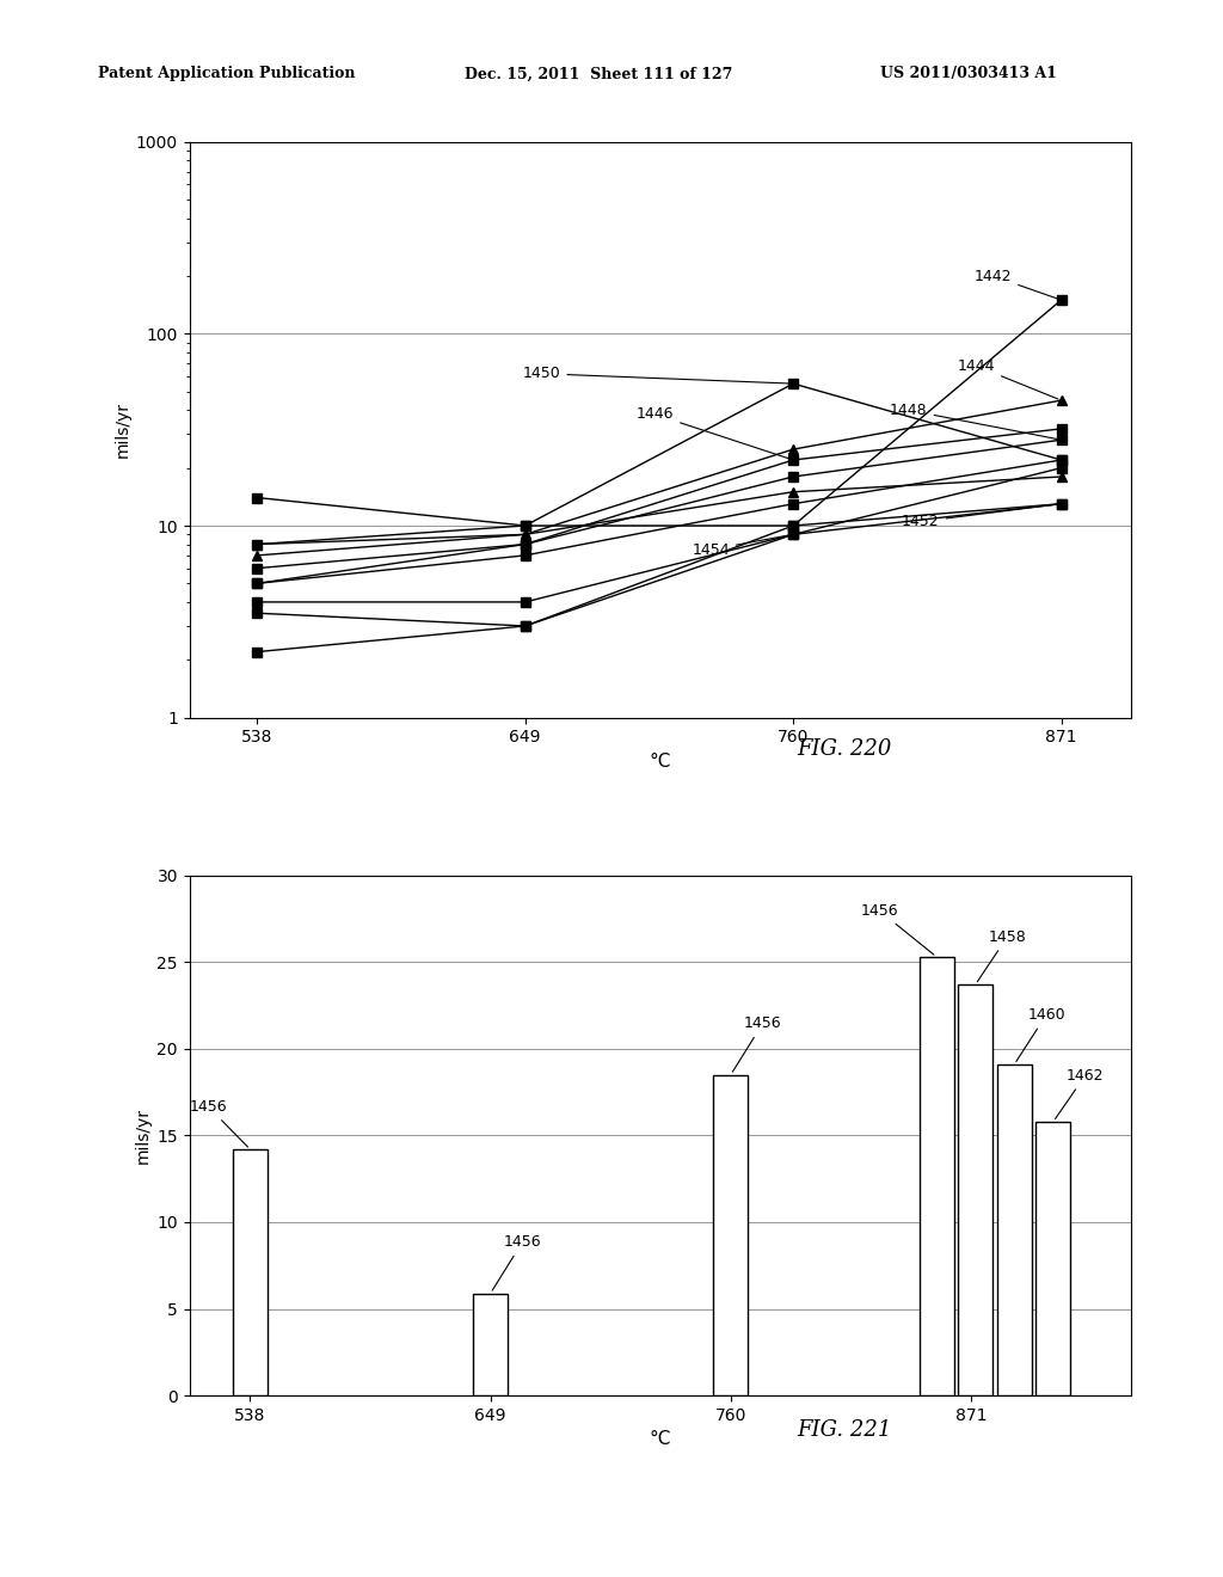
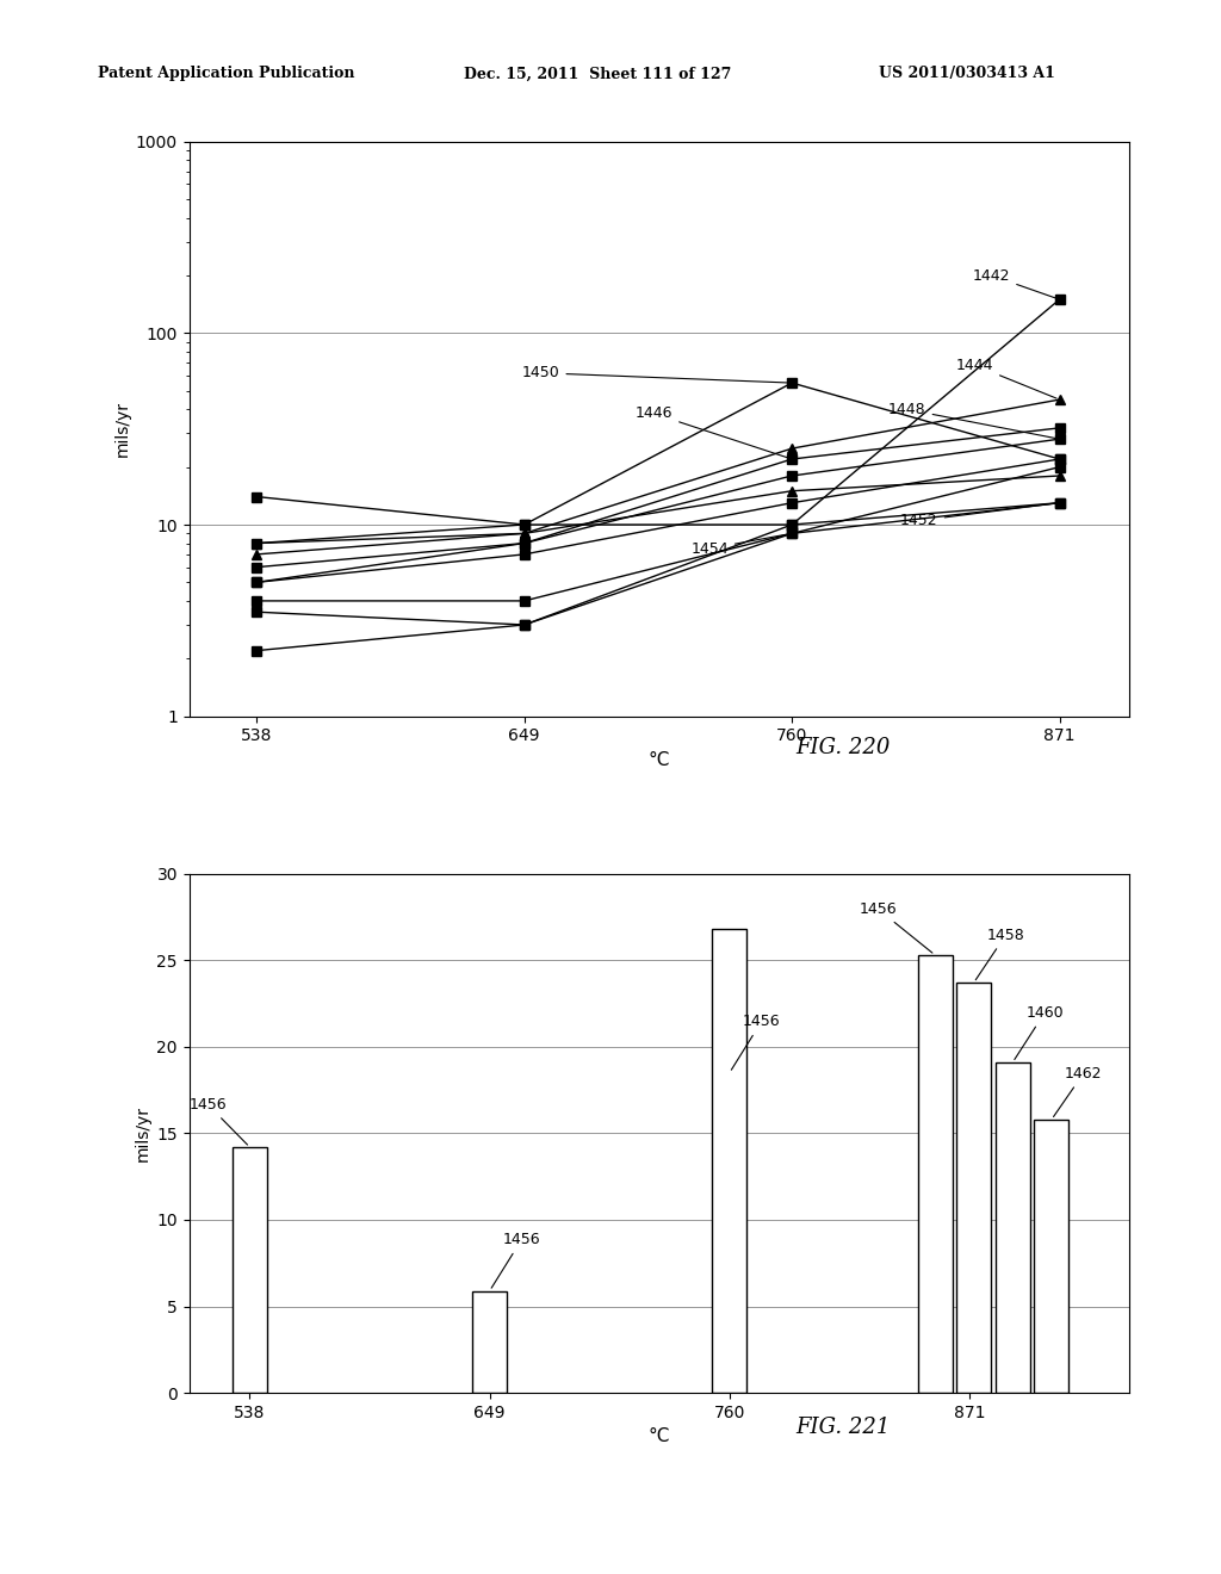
760: 18.5 -> 26.8
